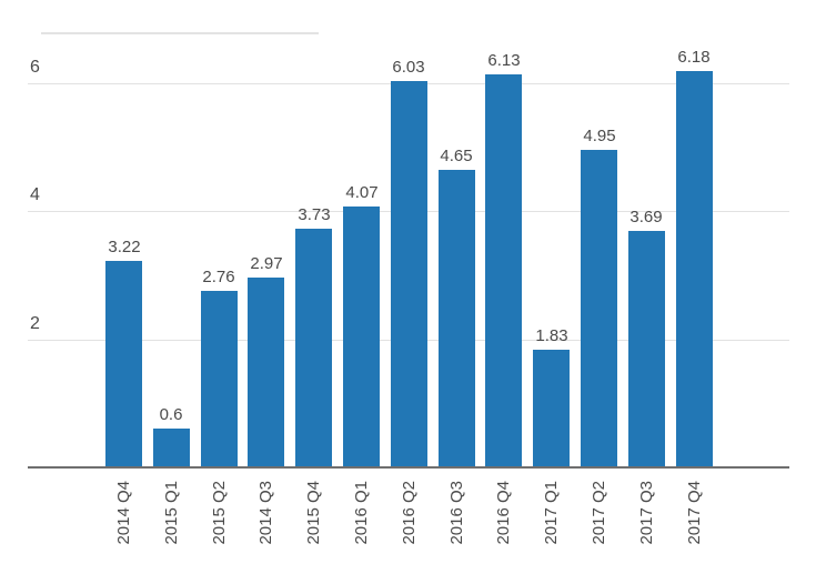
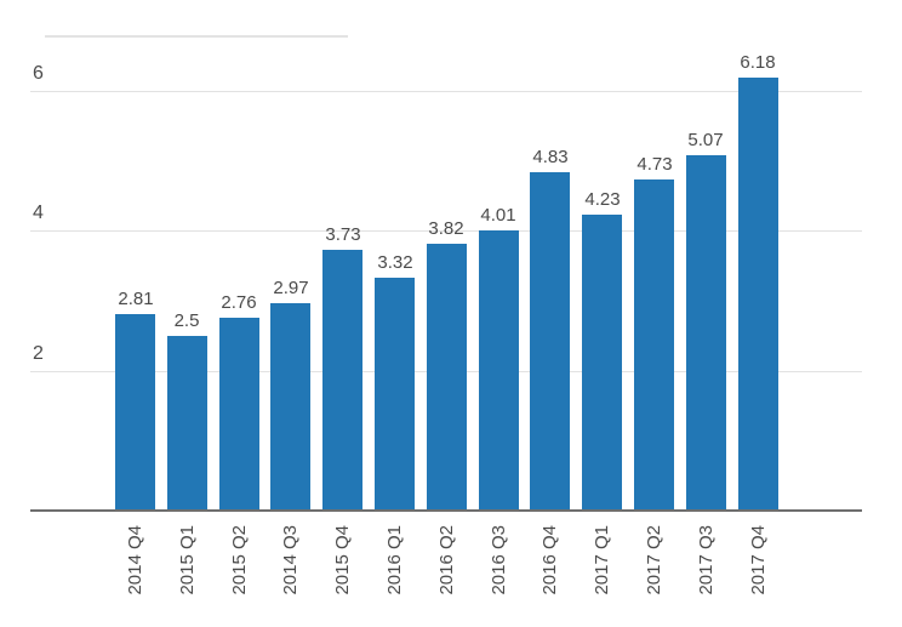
2014 Q4: 3.22 -> 2.81
2015 Q1: 0.6 -> 2.5
2016 Q1: 4.07 -> 3.32
2016 Q2: 6.03 -> 3.82
2016 Q3: 4.65 -> 4.01
2016 Q4: 6.13 -> 4.83
2017 Q1: 1.83 -> 4.23
2017 Q2: 4.95 -> 4.73
2017 Q3: 3.69 -> 5.07
